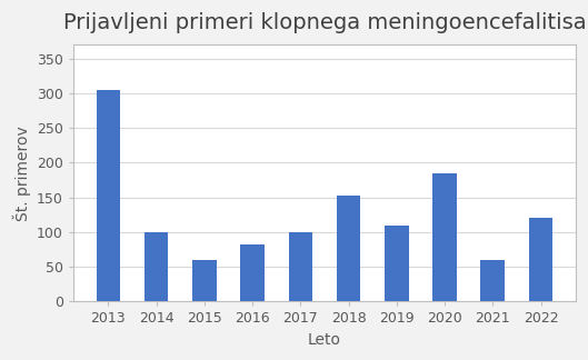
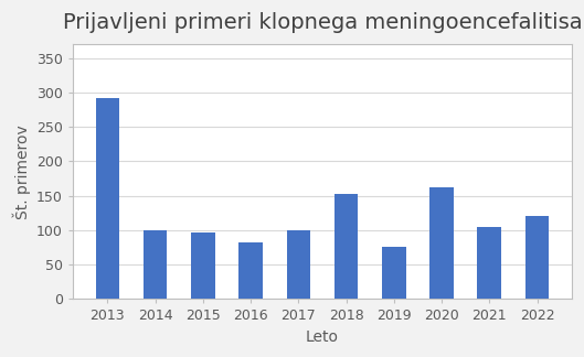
2013: 305 -> 292
2015: 60 -> 96
2019: 110 -> 76
2020: 185 -> 162
2021: 60 -> 104
